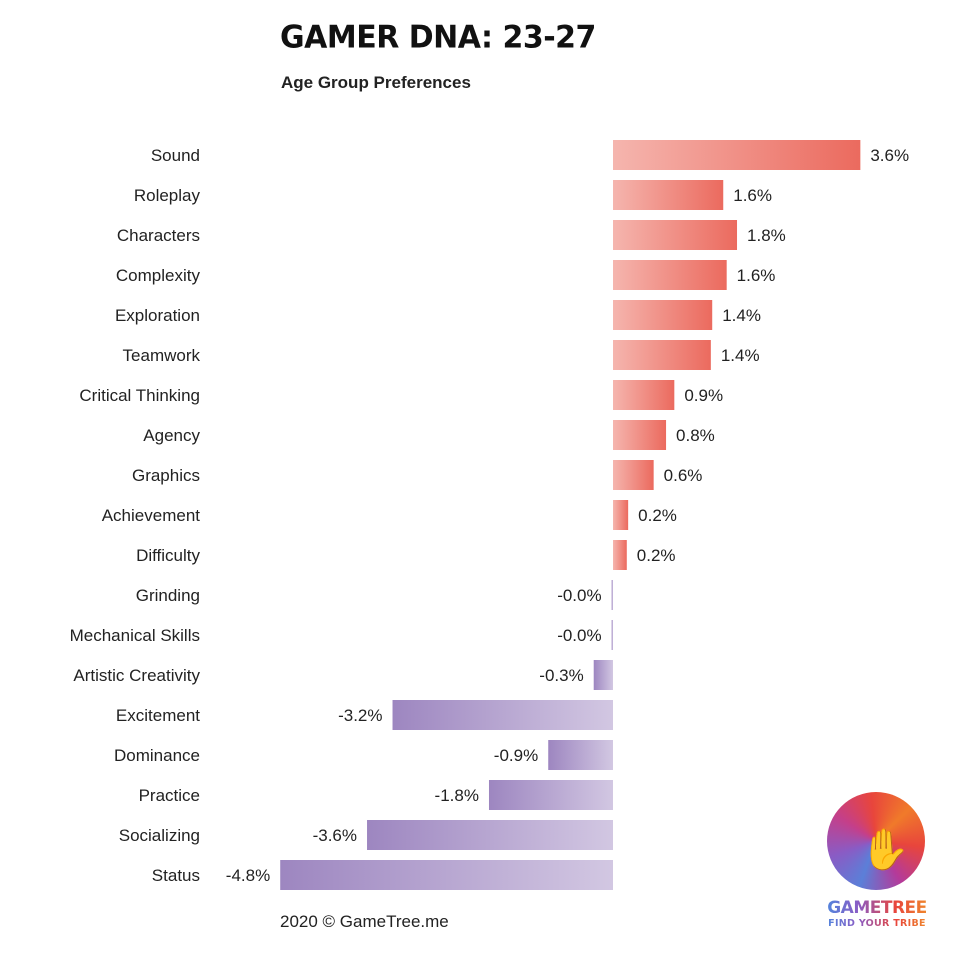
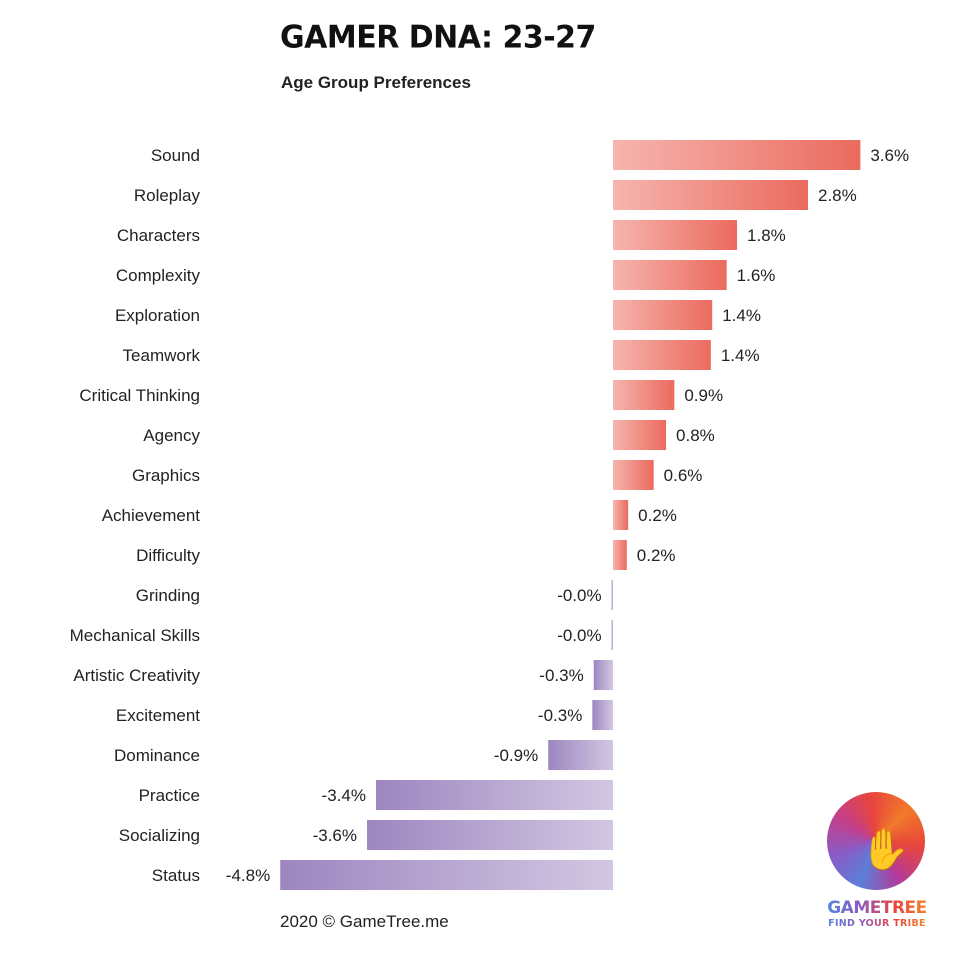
Roleplay: 1.6% -> 2.8%
Excitement: -3.2% -> -0.3%
Practice: -1.8% -> -3.4%
